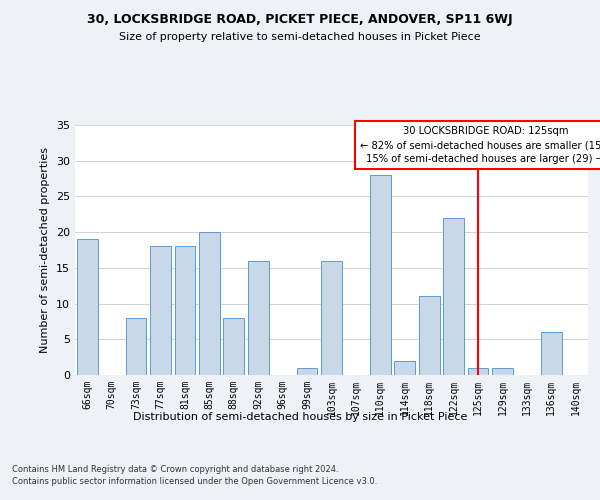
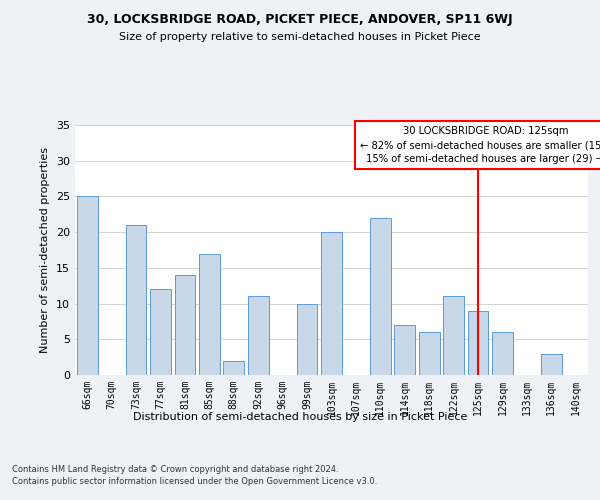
66sqm: 19 -> 25
73sqm: 8 -> 21
77sqm: 18 -> 12
81sqm: 18 -> 14
85sqm: 20 -> 17
88sqm: 8 -> 2
92sqm: 16 -> 11
99sqm: 1 -> 10
103sqm: 16 -> 20
110sqm: 28 -> 22
114sqm: 2 -> 7
118sqm: 11 -> 6
122sqm: 22 -> 11
125sqm: 1 -> 9
129sqm: 1 -> 6
136sqm: 6 -> 3
